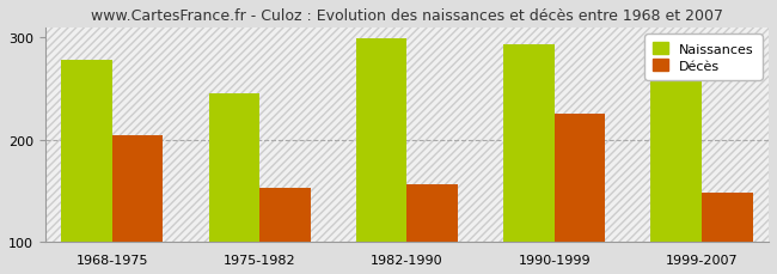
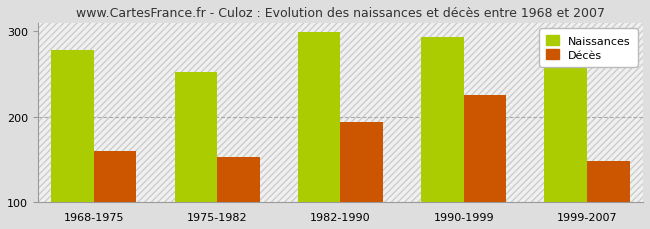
Décès/1968-1975: 204 -> 160
Naissances/1975-1982: 246 -> 253
Décès/1982-1990: 156 -> 194
